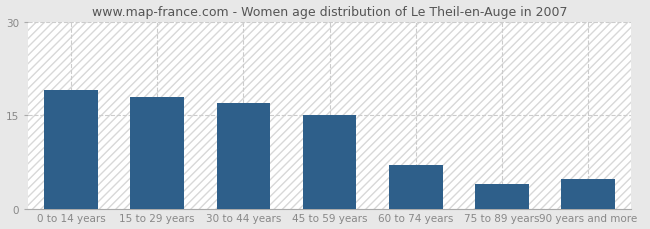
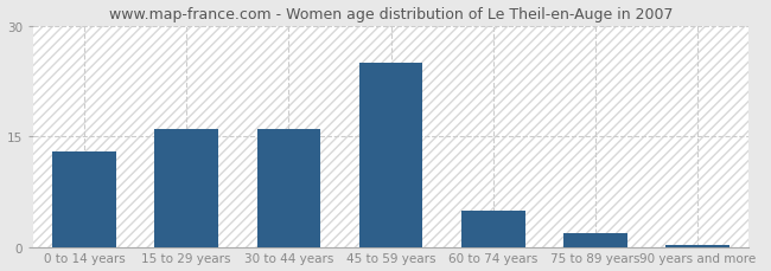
0 to 14 years: 19.0 -> 13.0
15 to 29 years: 18.0 -> 16.0
30 to 44 years: 17.0 -> 16.0
45 to 59 years: 15.0 -> 25.0
60 to 74 years: 7.0 -> 5.0
75 to 89 years: 4.0 -> 2.0
90 years and more: 4.8 -> 0.3
